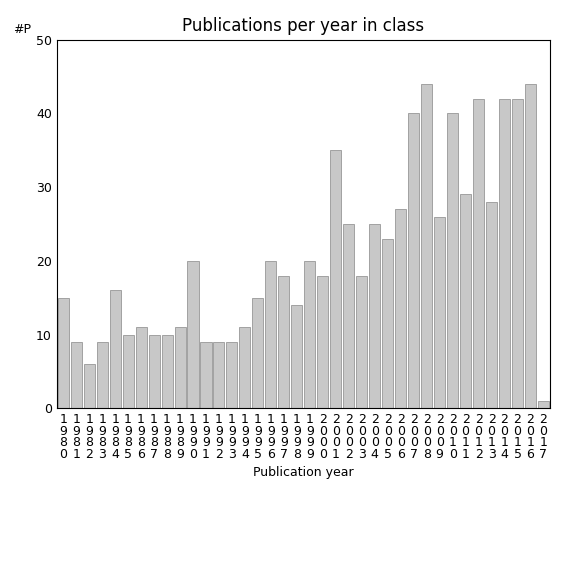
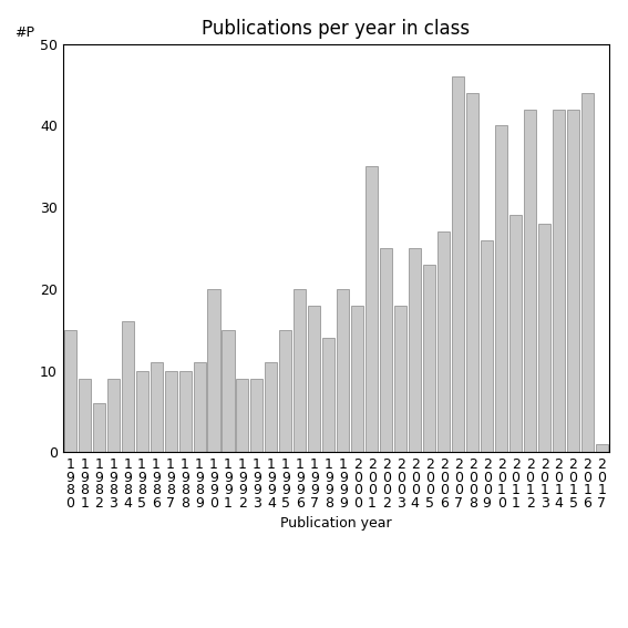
1 9 9 1: 9 -> 15
2 0 0 7: 40 -> 46
